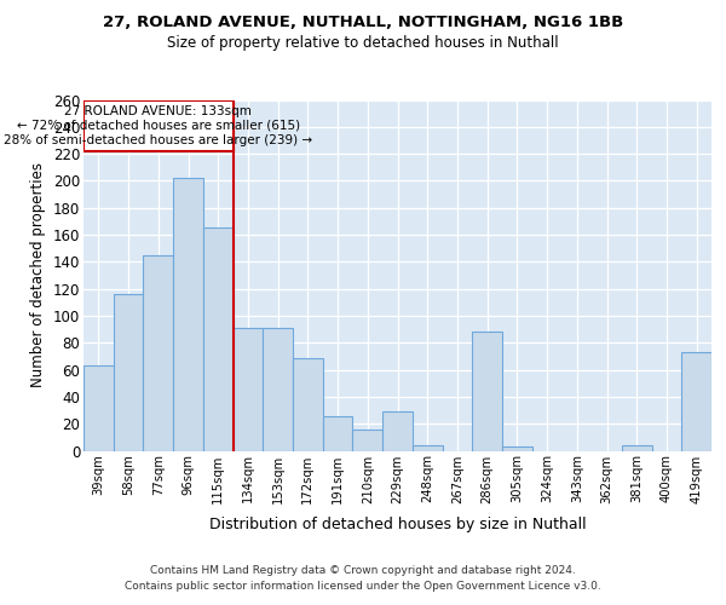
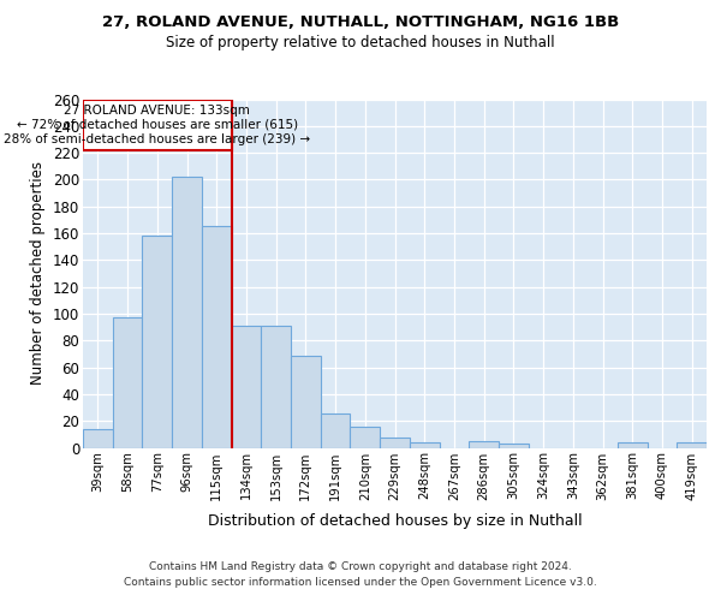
39sqm: 63 -> 14
58sqm: 116 -> 97
77sqm: 145 -> 158
229sqm: 29 -> 8
286sqm: 88 -> 5
419sqm: 73 -> 4
